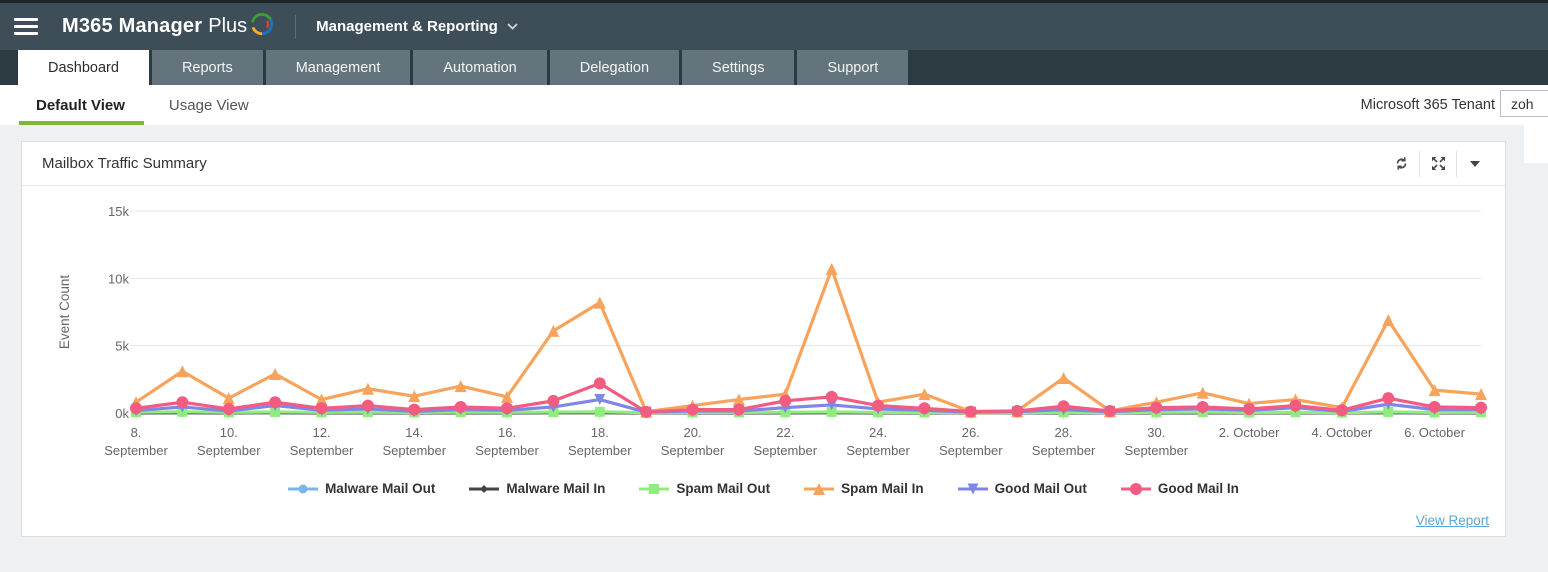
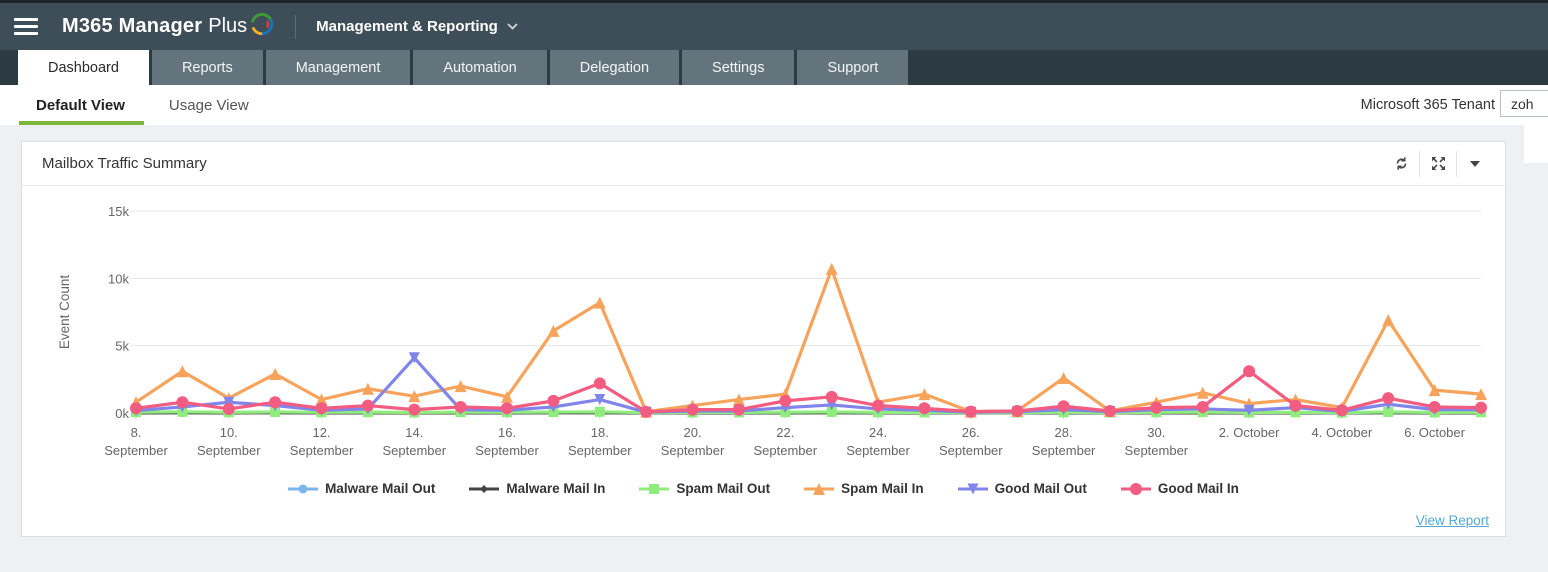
Good Mail Out/10. September: 0.2k -> 0.8k
Good Mail Out/14. September: 0.1k -> 4.1k
Good Mail In/2. October: 0.3k -> 3.1k
